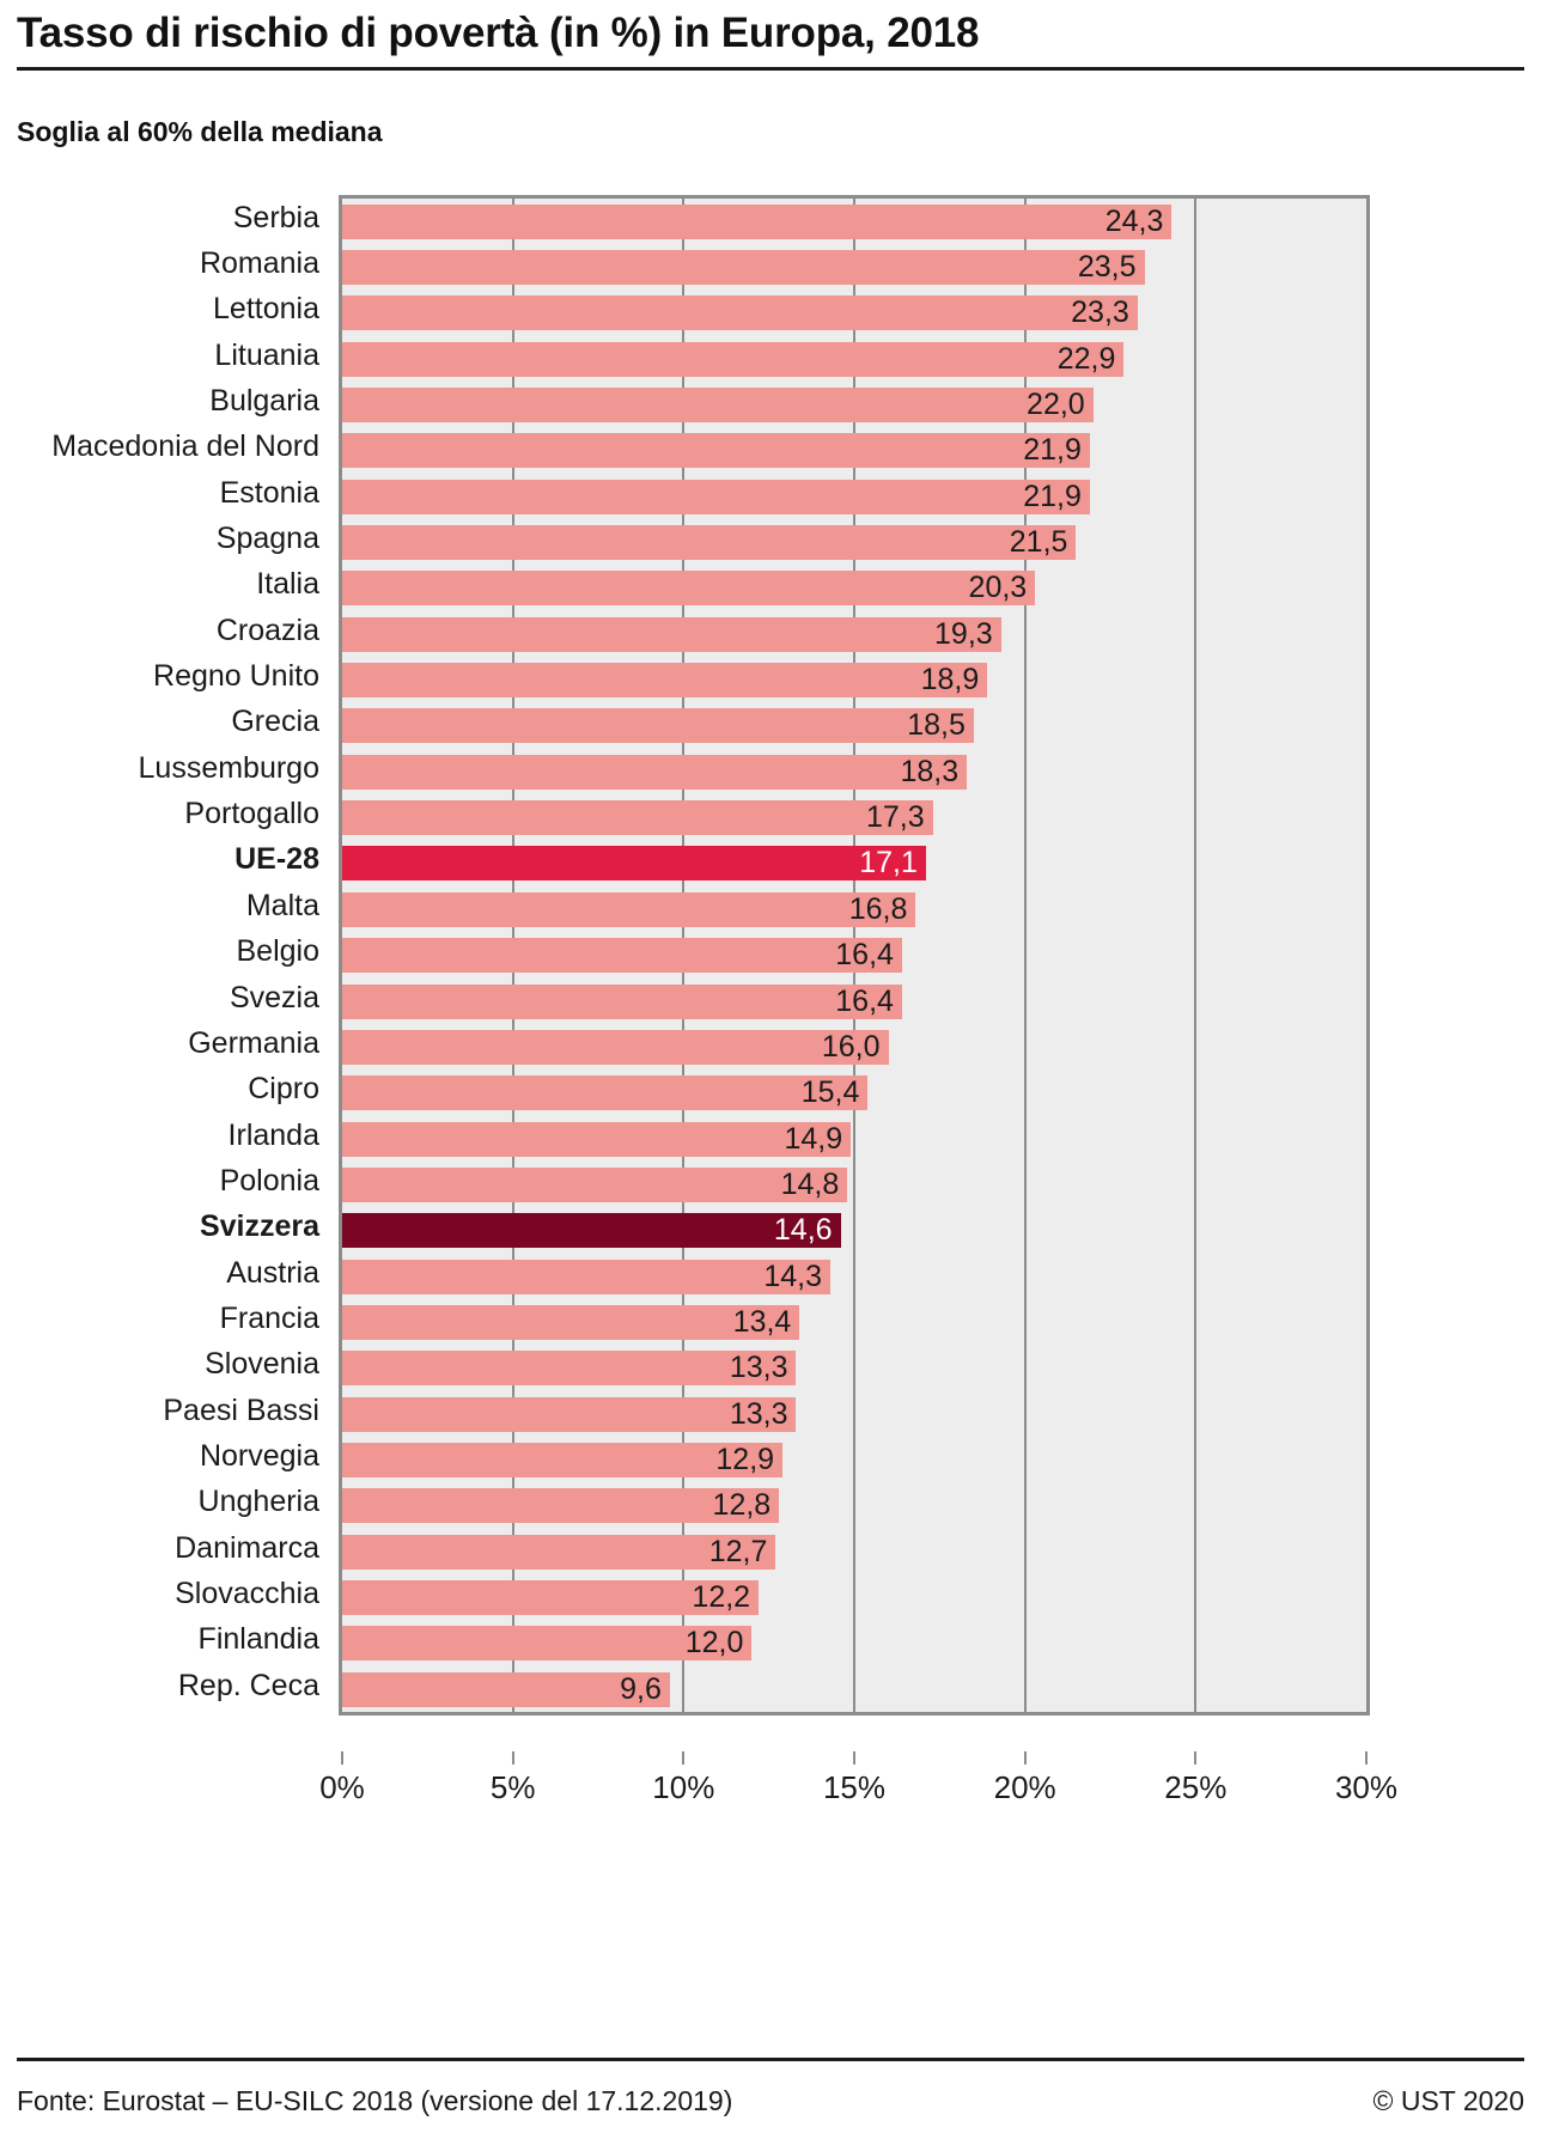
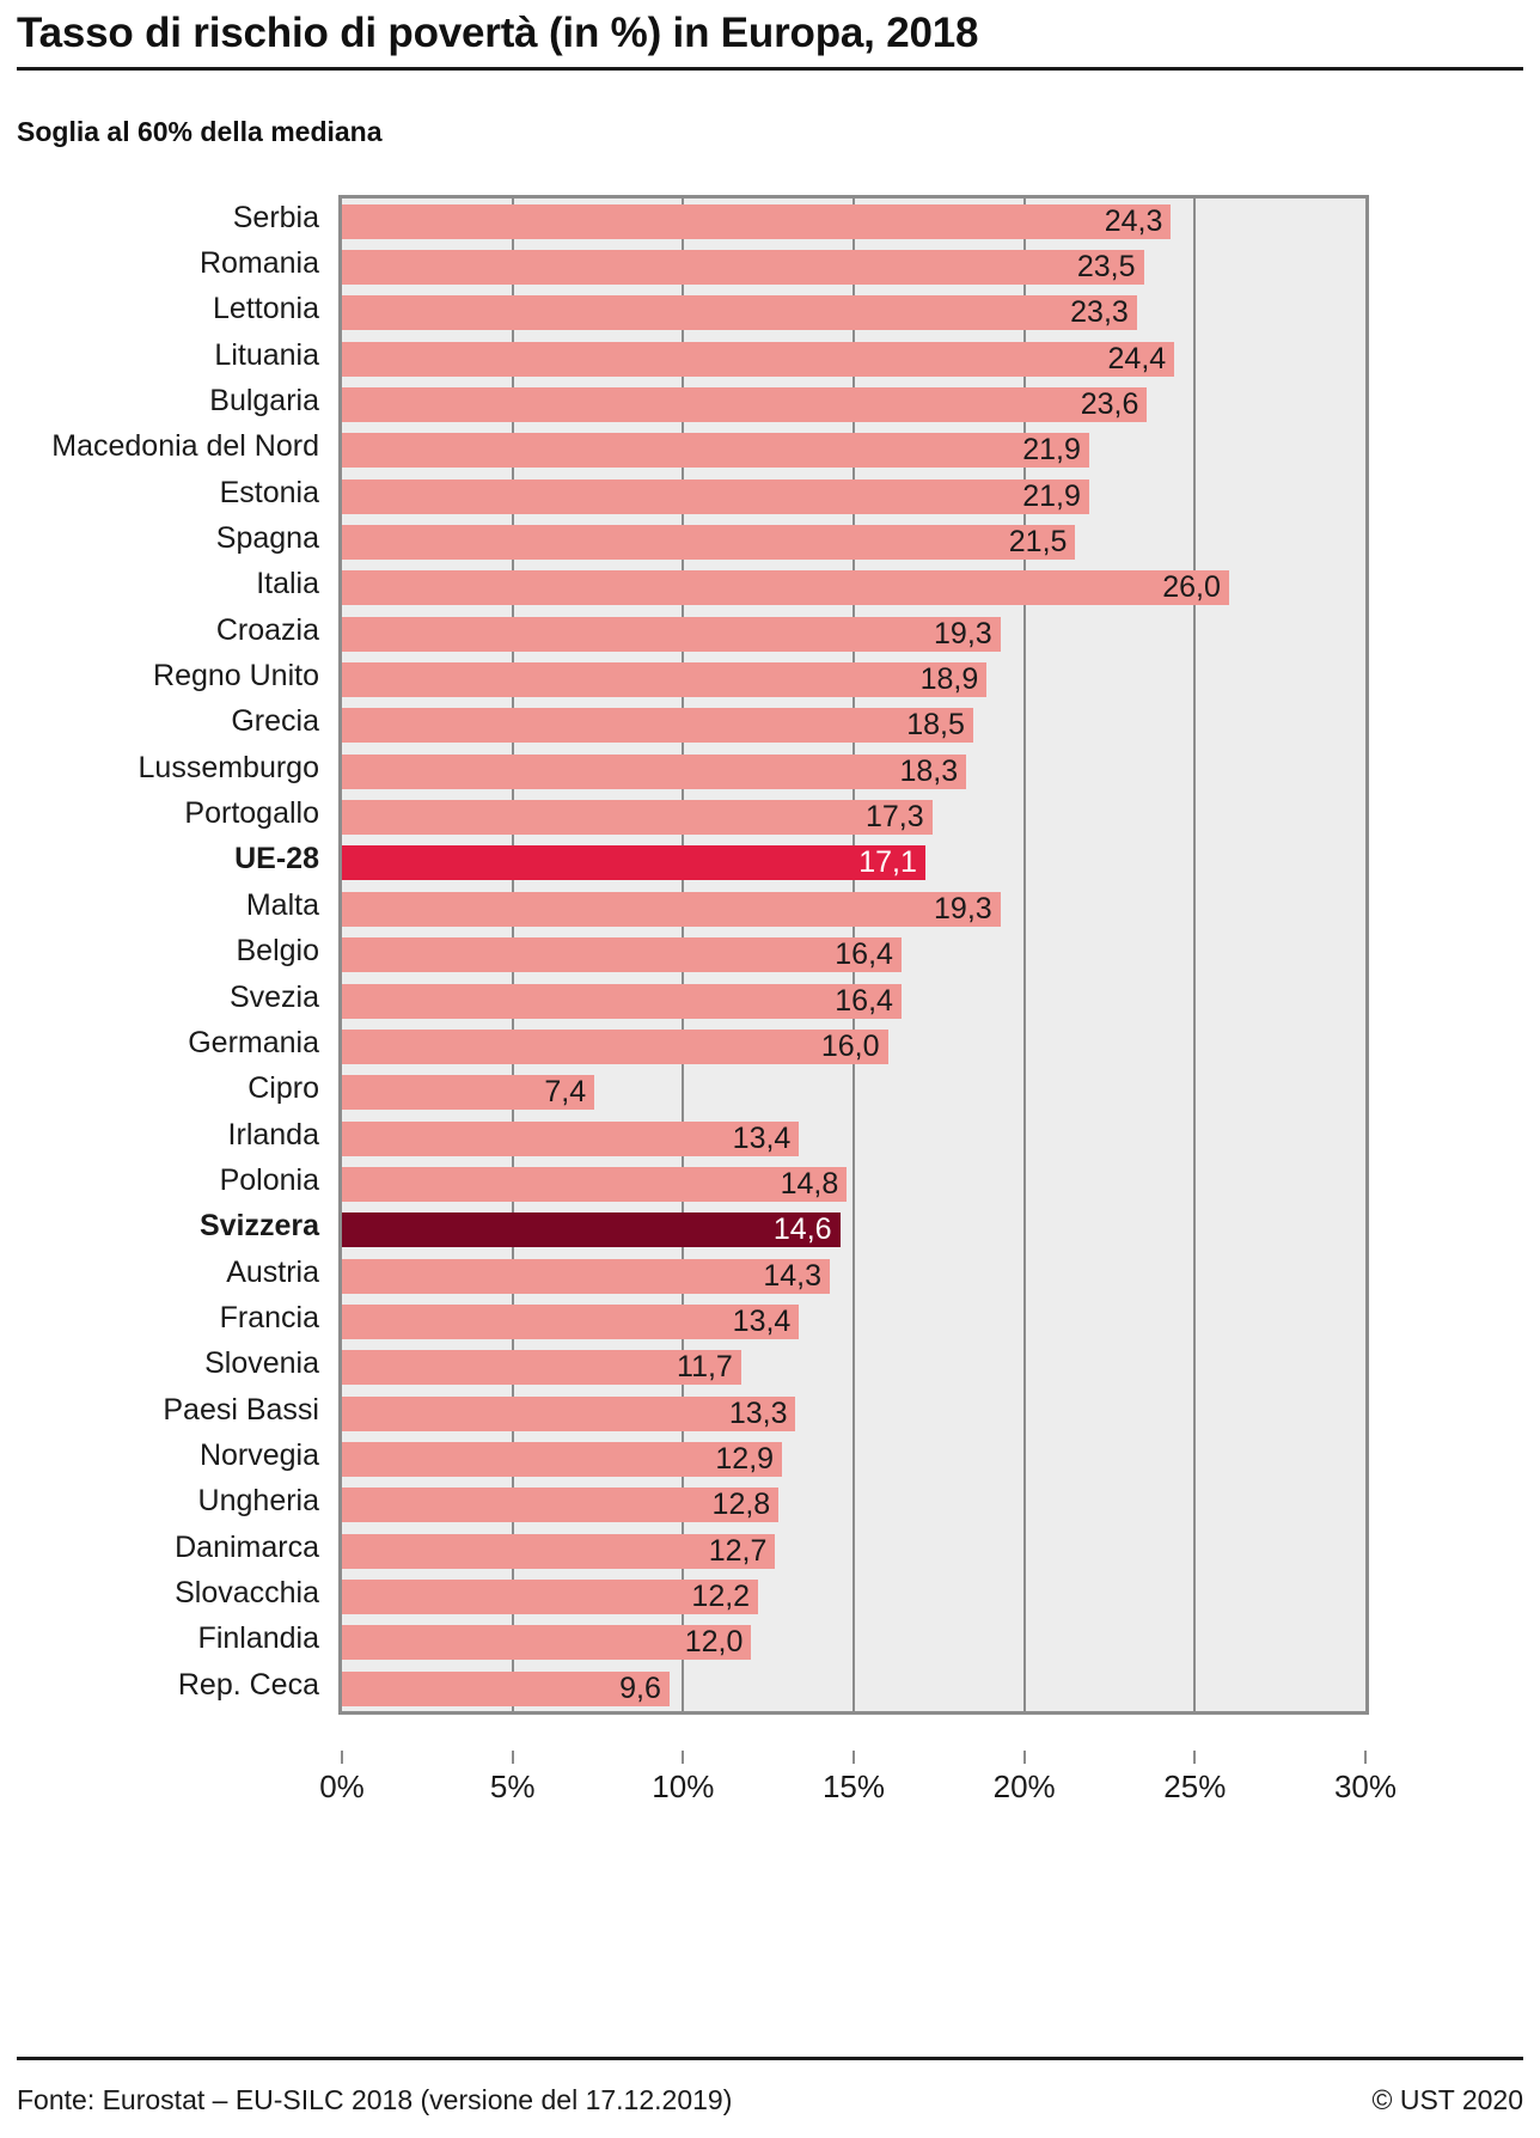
Lituania: 22,9 -> 24,4
Bulgaria: 22,0 -> 23,6
Italia: 20,3 -> 26,0
Malta: 16,8 -> 19,3
Cipro: 15,4 -> 7,4
Irlanda: 14,9 -> 13,4
Slovenia: 13,3 -> 11,7
